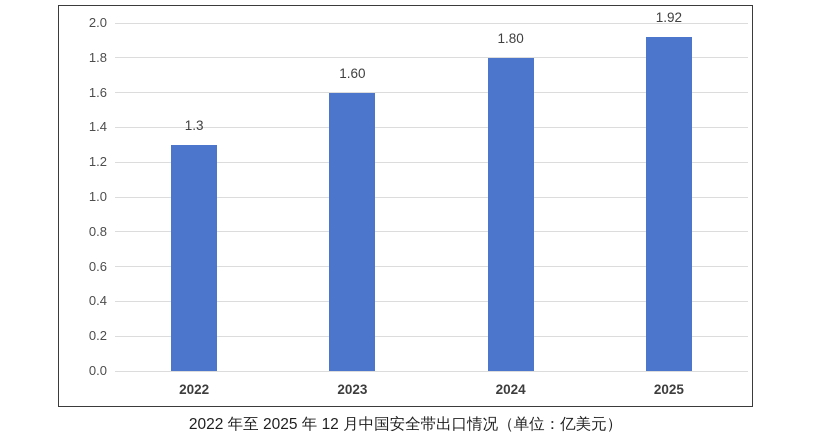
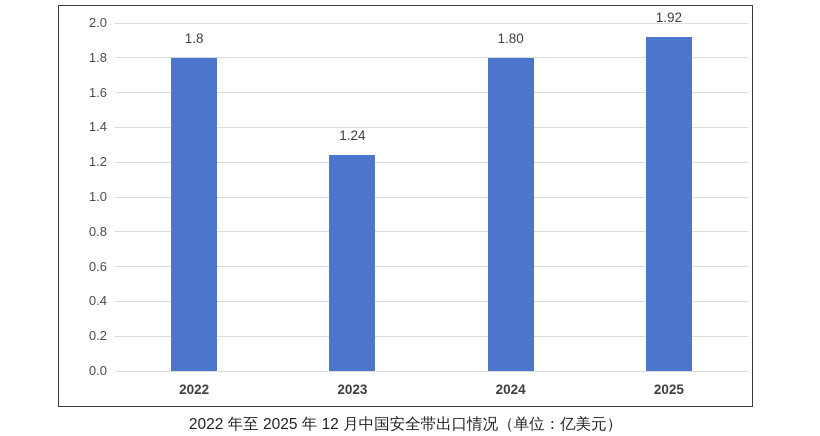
2022: 1.3 -> 1.8
2023: 1.60 -> 1.24
